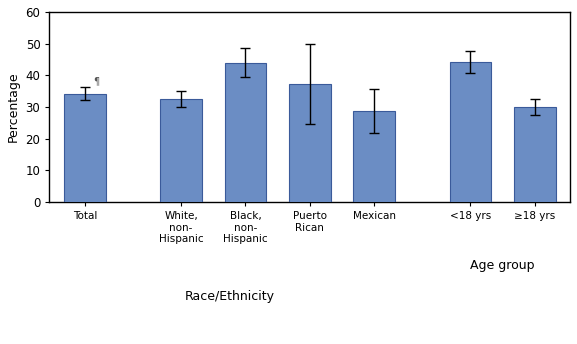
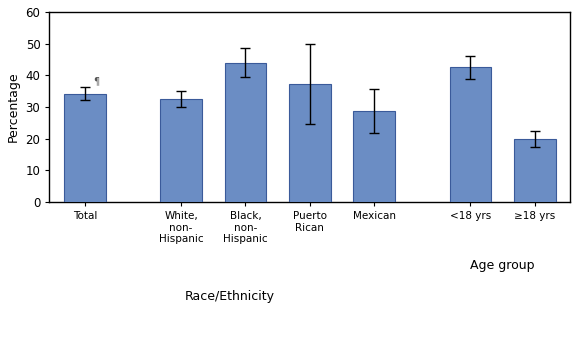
<18 yrs: 44.3 -> 42.5
≥18 yrs: 29.9 -> 20.0
